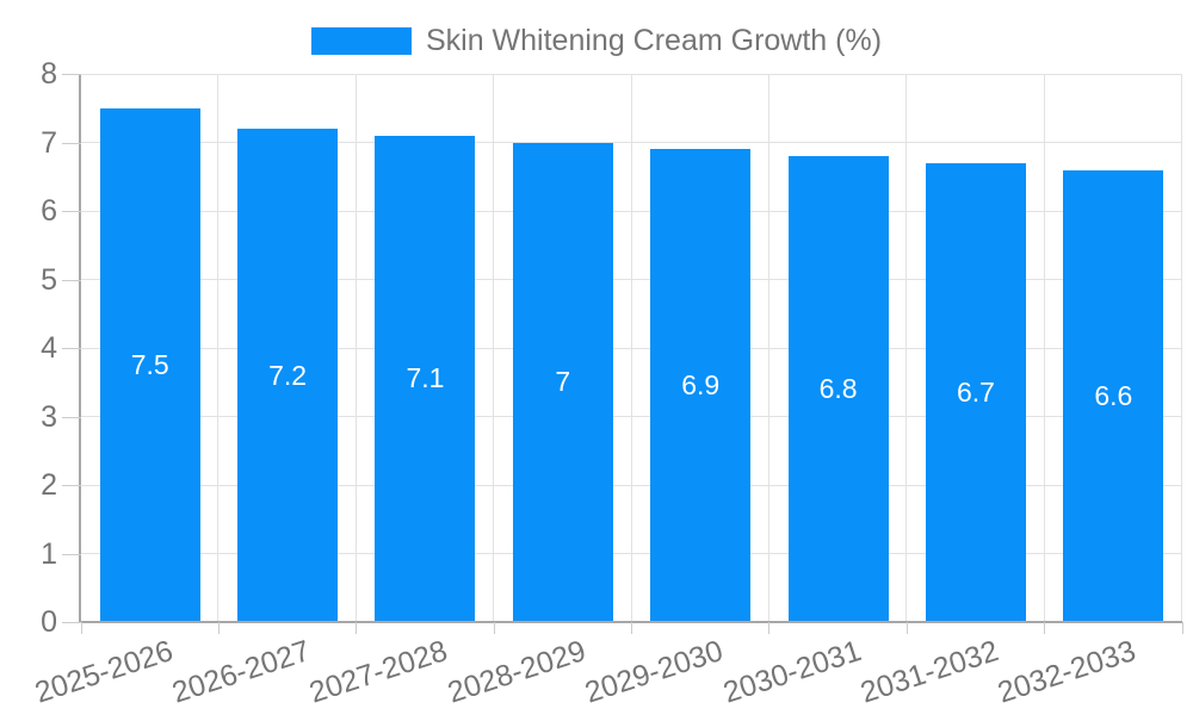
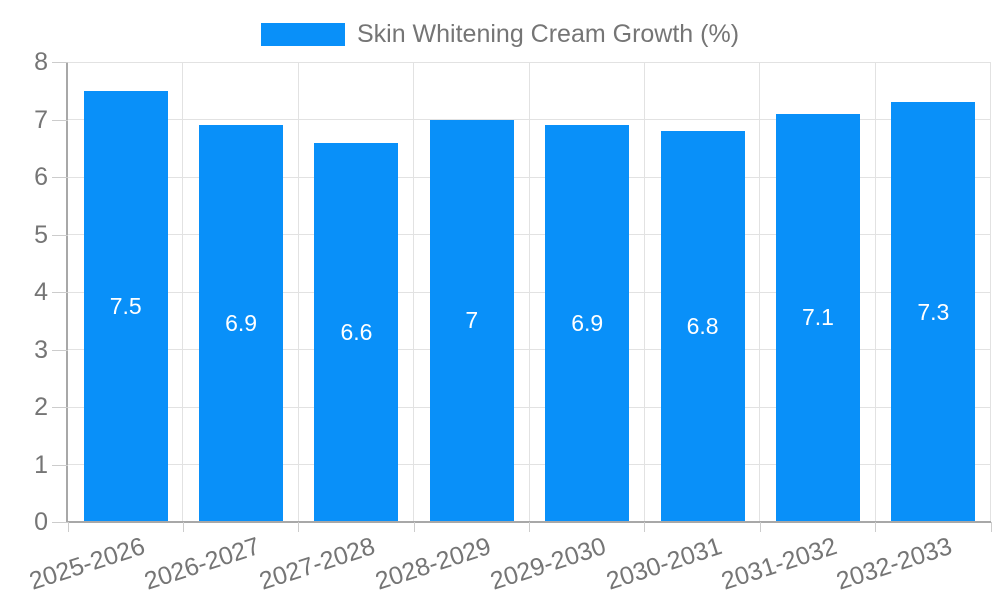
2026-2027: 7.2 -> 6.9
2027-2028: 7.1 -> 6.6
2031-2032: 6.7 -> 7.1
2032-2033: 6.6 -> 7.3
